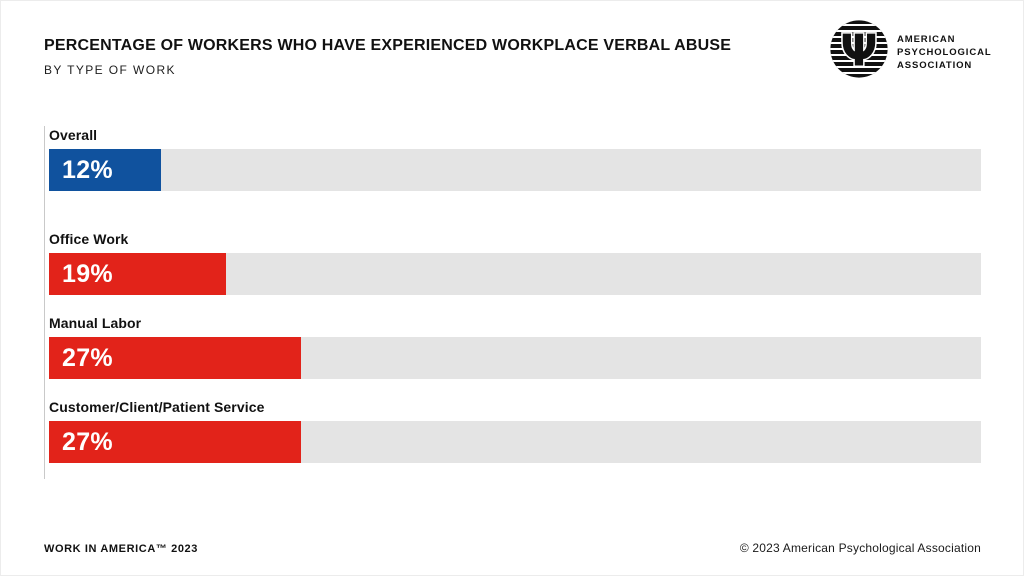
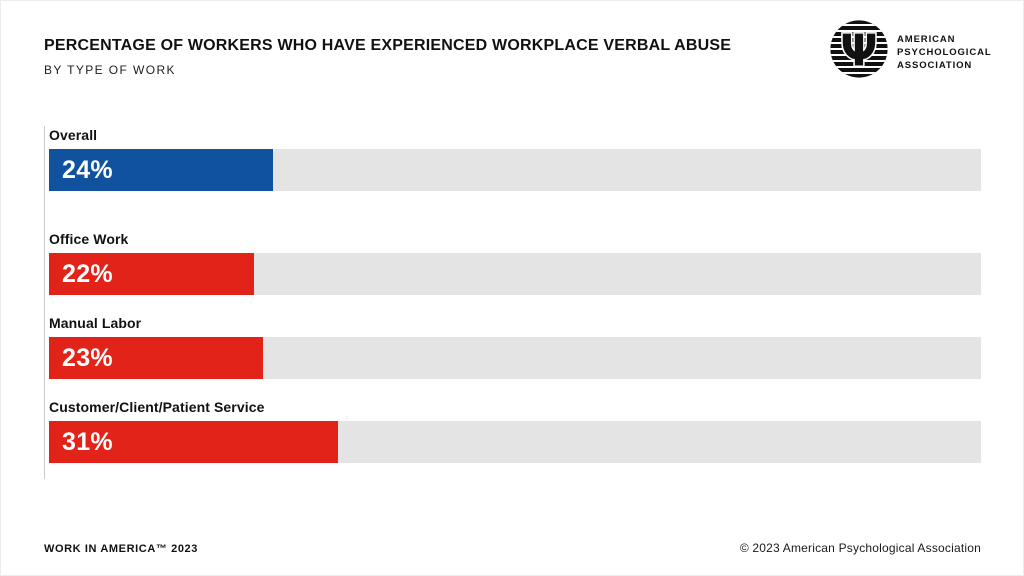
Overall: 12% -> 24%
Office Work: 19% -> 22%
Manual Labor: 27% -> 23%
Customer/Client/Patient Service: 27% -> 31%
